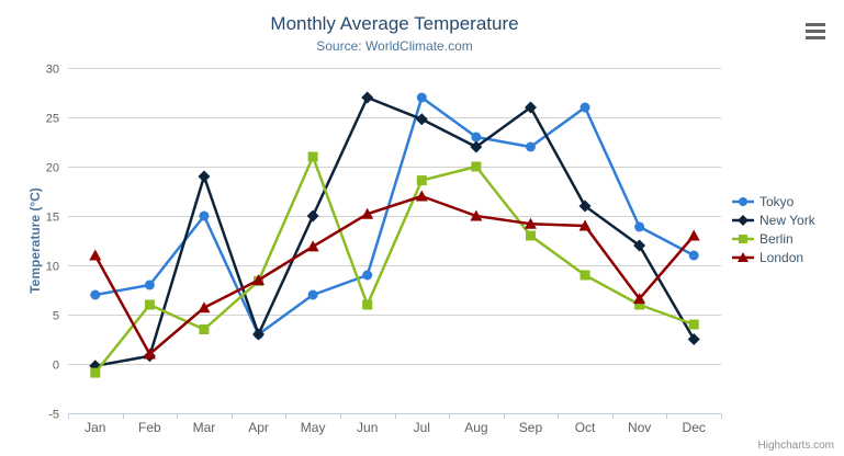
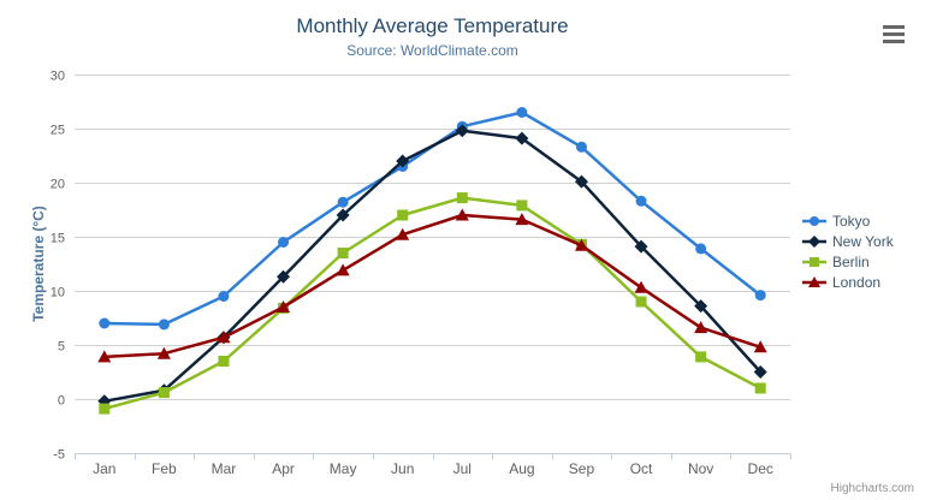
London/Jan: 11 -> 4
Tokyo/Feb: 8 -> 7
Berlin/Feb: 6 -> 1
London/Feb: 1 -> 4
Tokyo/Mar: 15 -> 10
New York/Mar: 19 -> 6
Tokyo/Apr: 3 -> 14
New York/Apr: 3 -> 11
Tokyo/May: 7 -> 18
New York/May: 15 -> 17
Berlin/May: 21 -> 14
Tokyo/Jun: 9 -> 22
New York/Jun: 27 -> 22
Berlin/Jun: 6 -> 17
Tokyo/Jul: 27 -> 25
Tokyo/Aug: 23 -> 26
New York/Aug: 22 -> 24
Berlin/Aug: 20 -> 18
London/Aug: 15 -> 17
Tokyo/Sep: 22 -> 23
New York/Sep: 26 -> 20
Berlin/Sep: 13 -> 14
Tokyo/Oct: 26 -> 18
New York/Oct: 16 -> 14
London/Oct: 14 -> 10
New York/Nov: 12 -> 9
Berlin/Nov: 6 -> 4
Tokyo/Dec: 11 -> 10
Berlin/Dec: 4 -> 1
London/Dec: 13 -> 5
